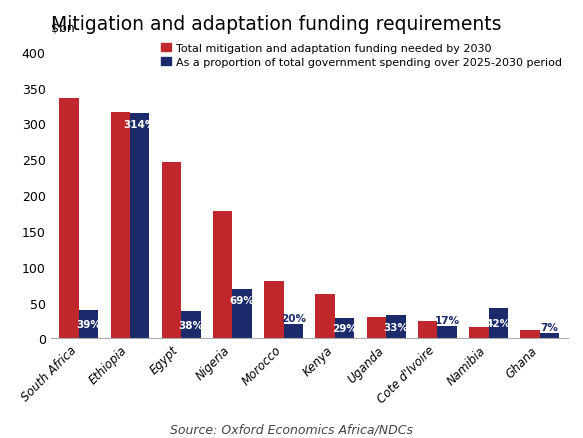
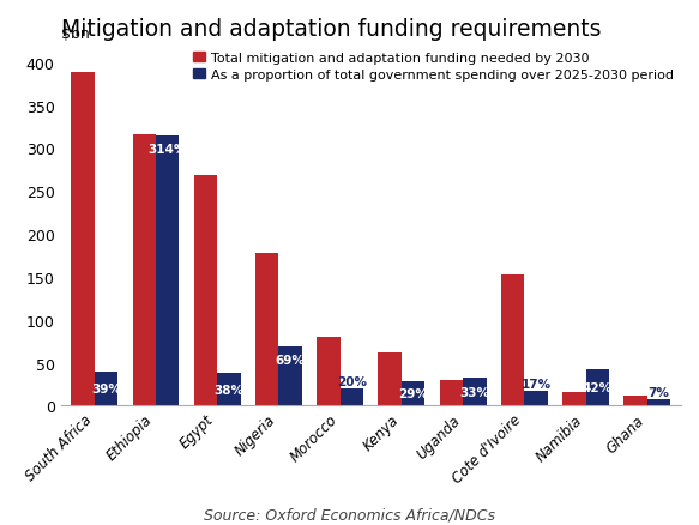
Total mitigation and adaptation funding needed by 2030/South Africa: 335 -> 388
Total mitigation and adaptation funding needed by 2030/Egypt: 246 -> 268
Total mitigation and adaptation funding needed by 2030/Cote d'Ivoire: 24 -> 152
